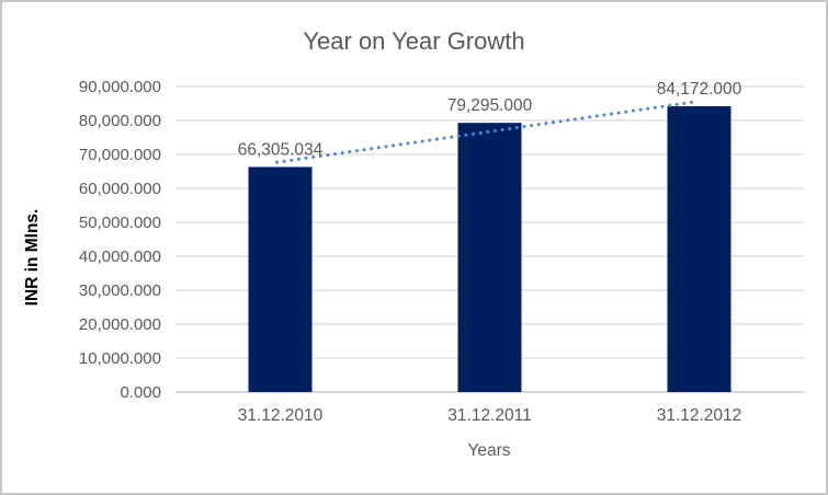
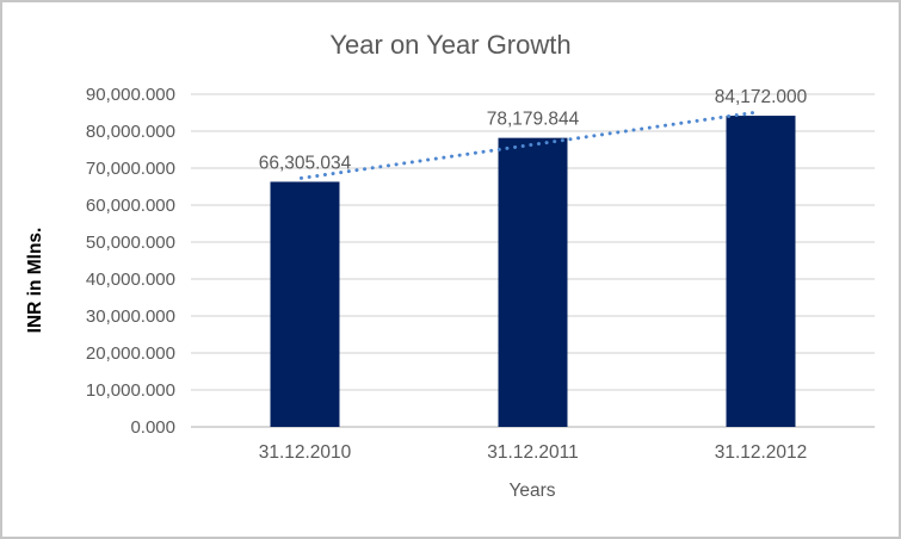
31.12.2011: 79,295.000 -> 78,179.844
